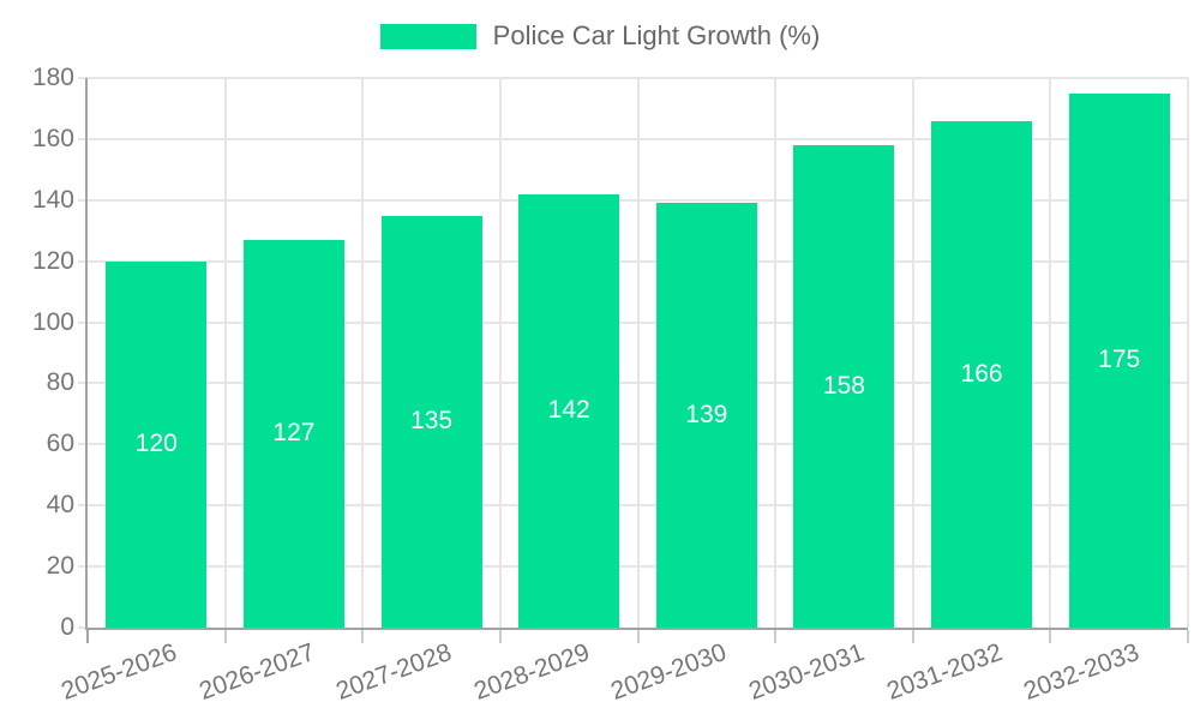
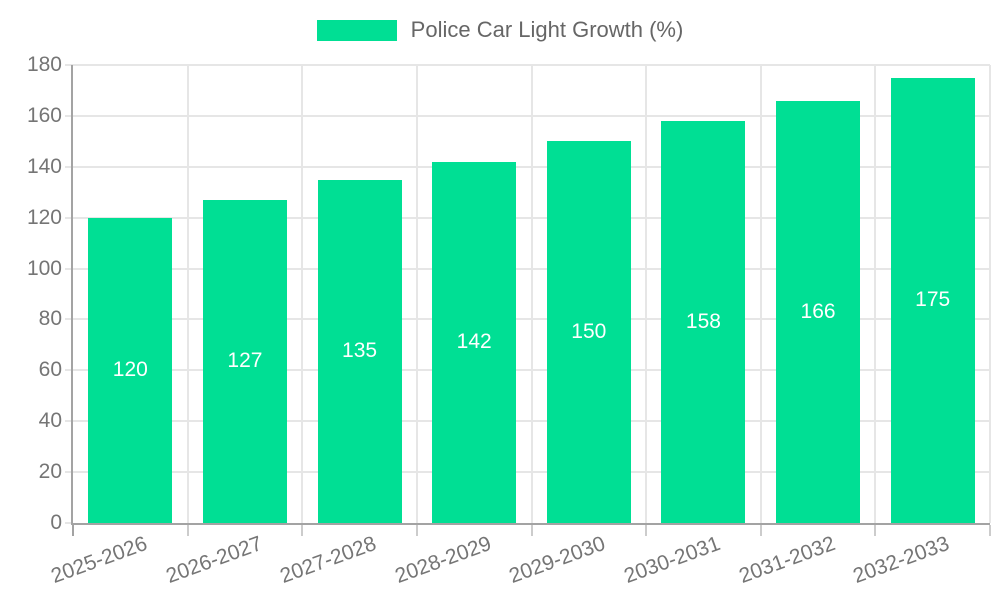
2029-2030: 139 -> 150
